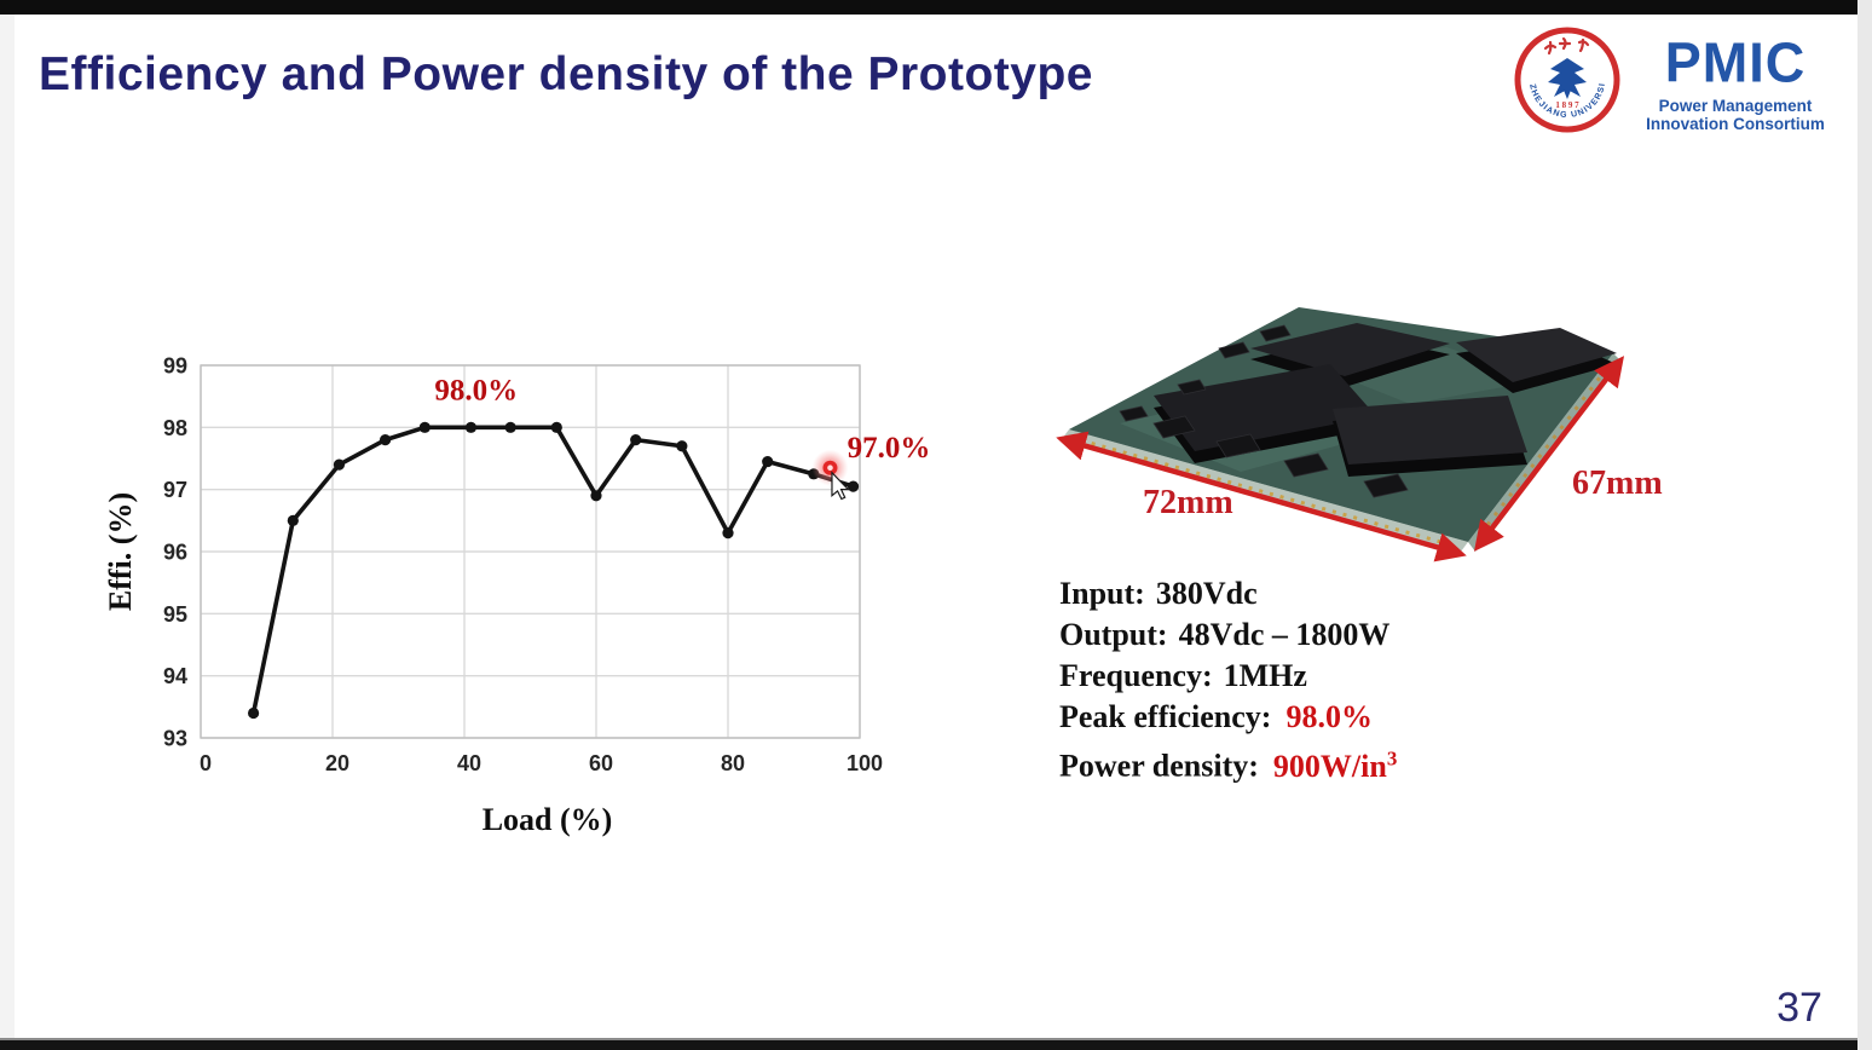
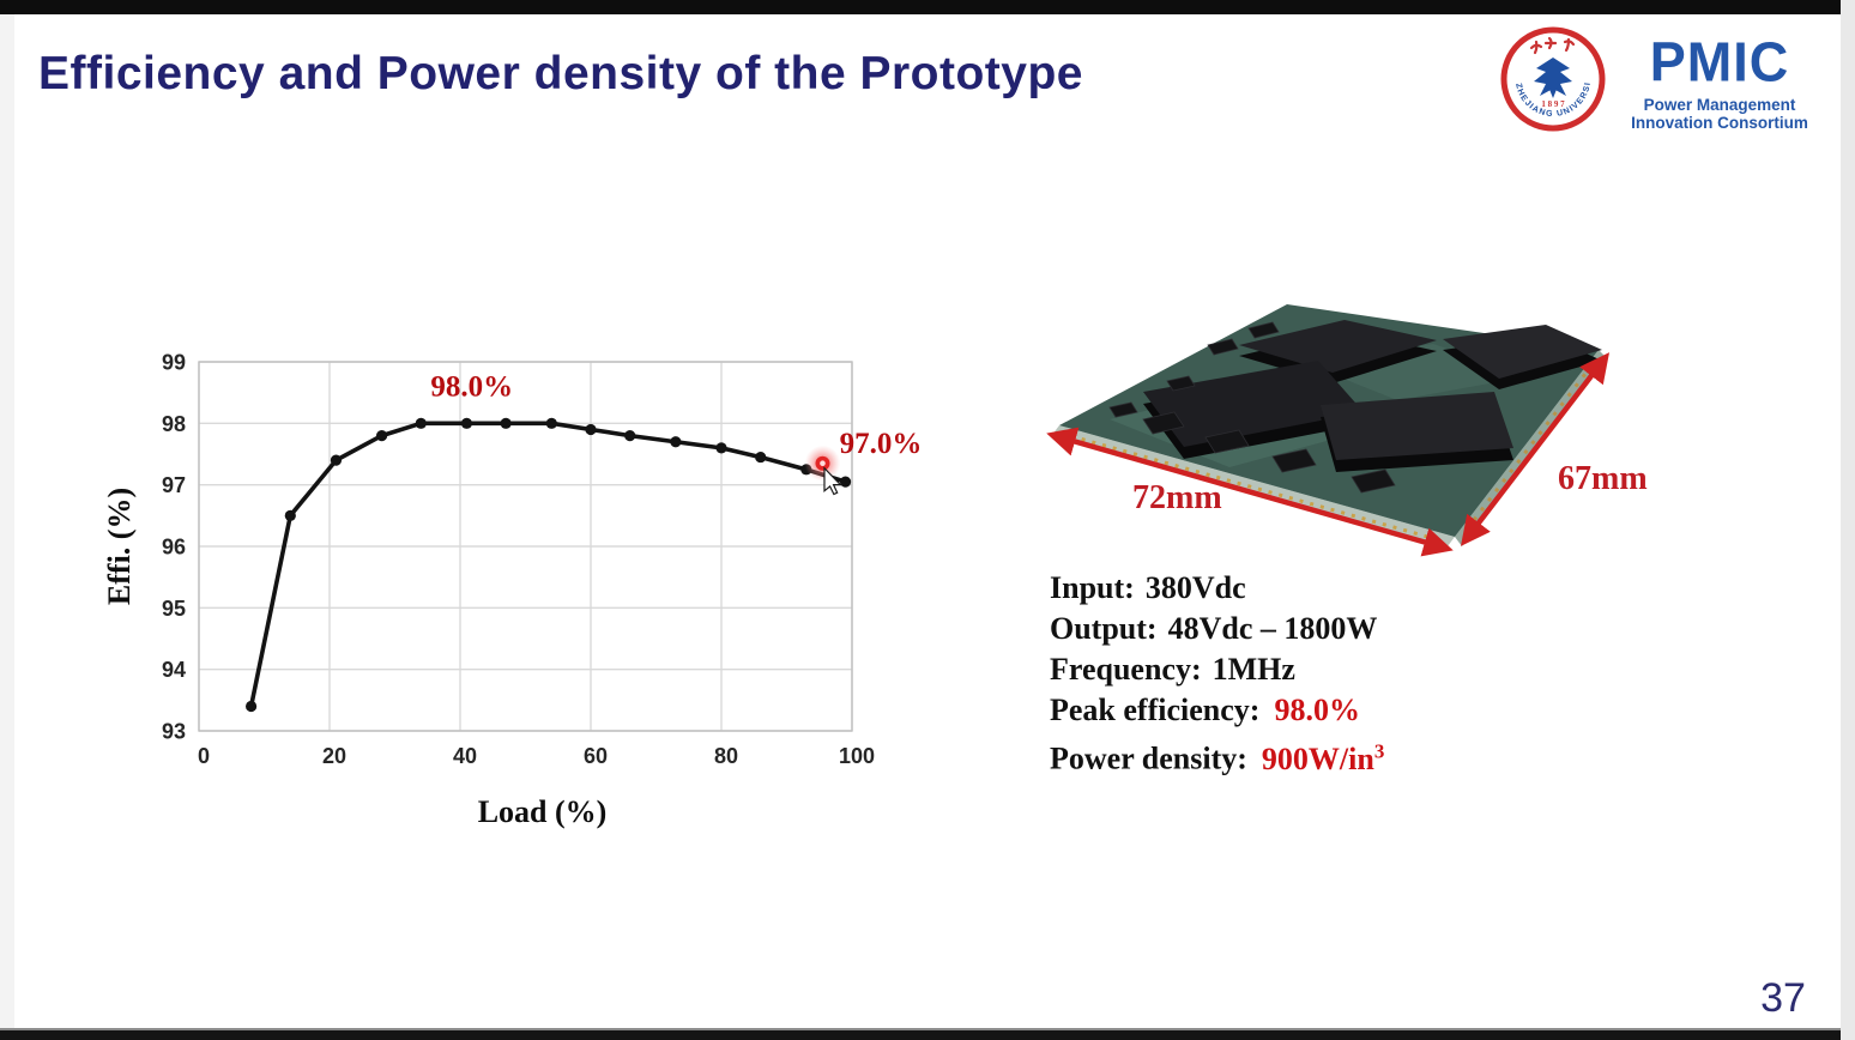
60: 96.9 -> 97.9
80: 96.3 -> 97.6
